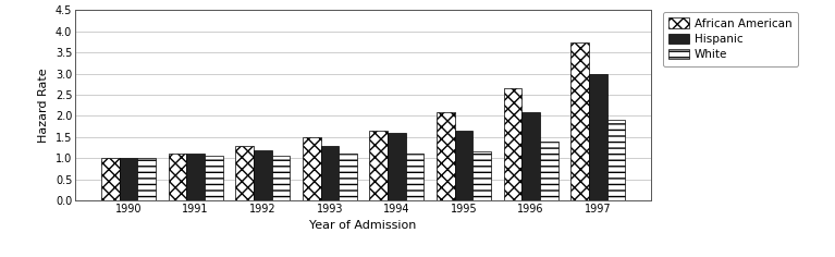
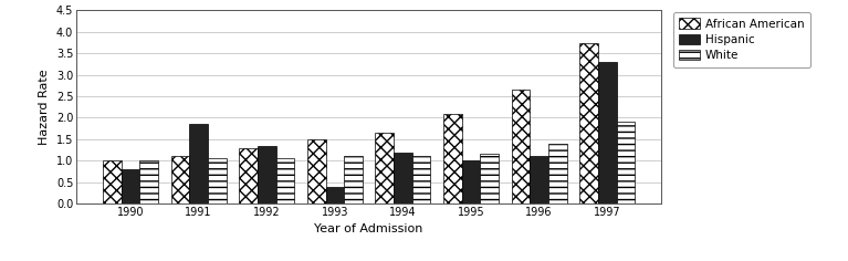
Hispanic/1990: 1.00 -> 0.80
Hispanic/1991: 1.10 -> 1.85
Hispanic/1992: 1.20 -> 1.35
Hispanic/1993: 1.30 -> 0.40
Hispanic/1994: 1.60 -> 1.20
Hispanic/1995: 1.65 -> 1.00
Hispanic/1996: 2.10 -> 1.10
Hispanic/1997: 3.00 -> 3.30
